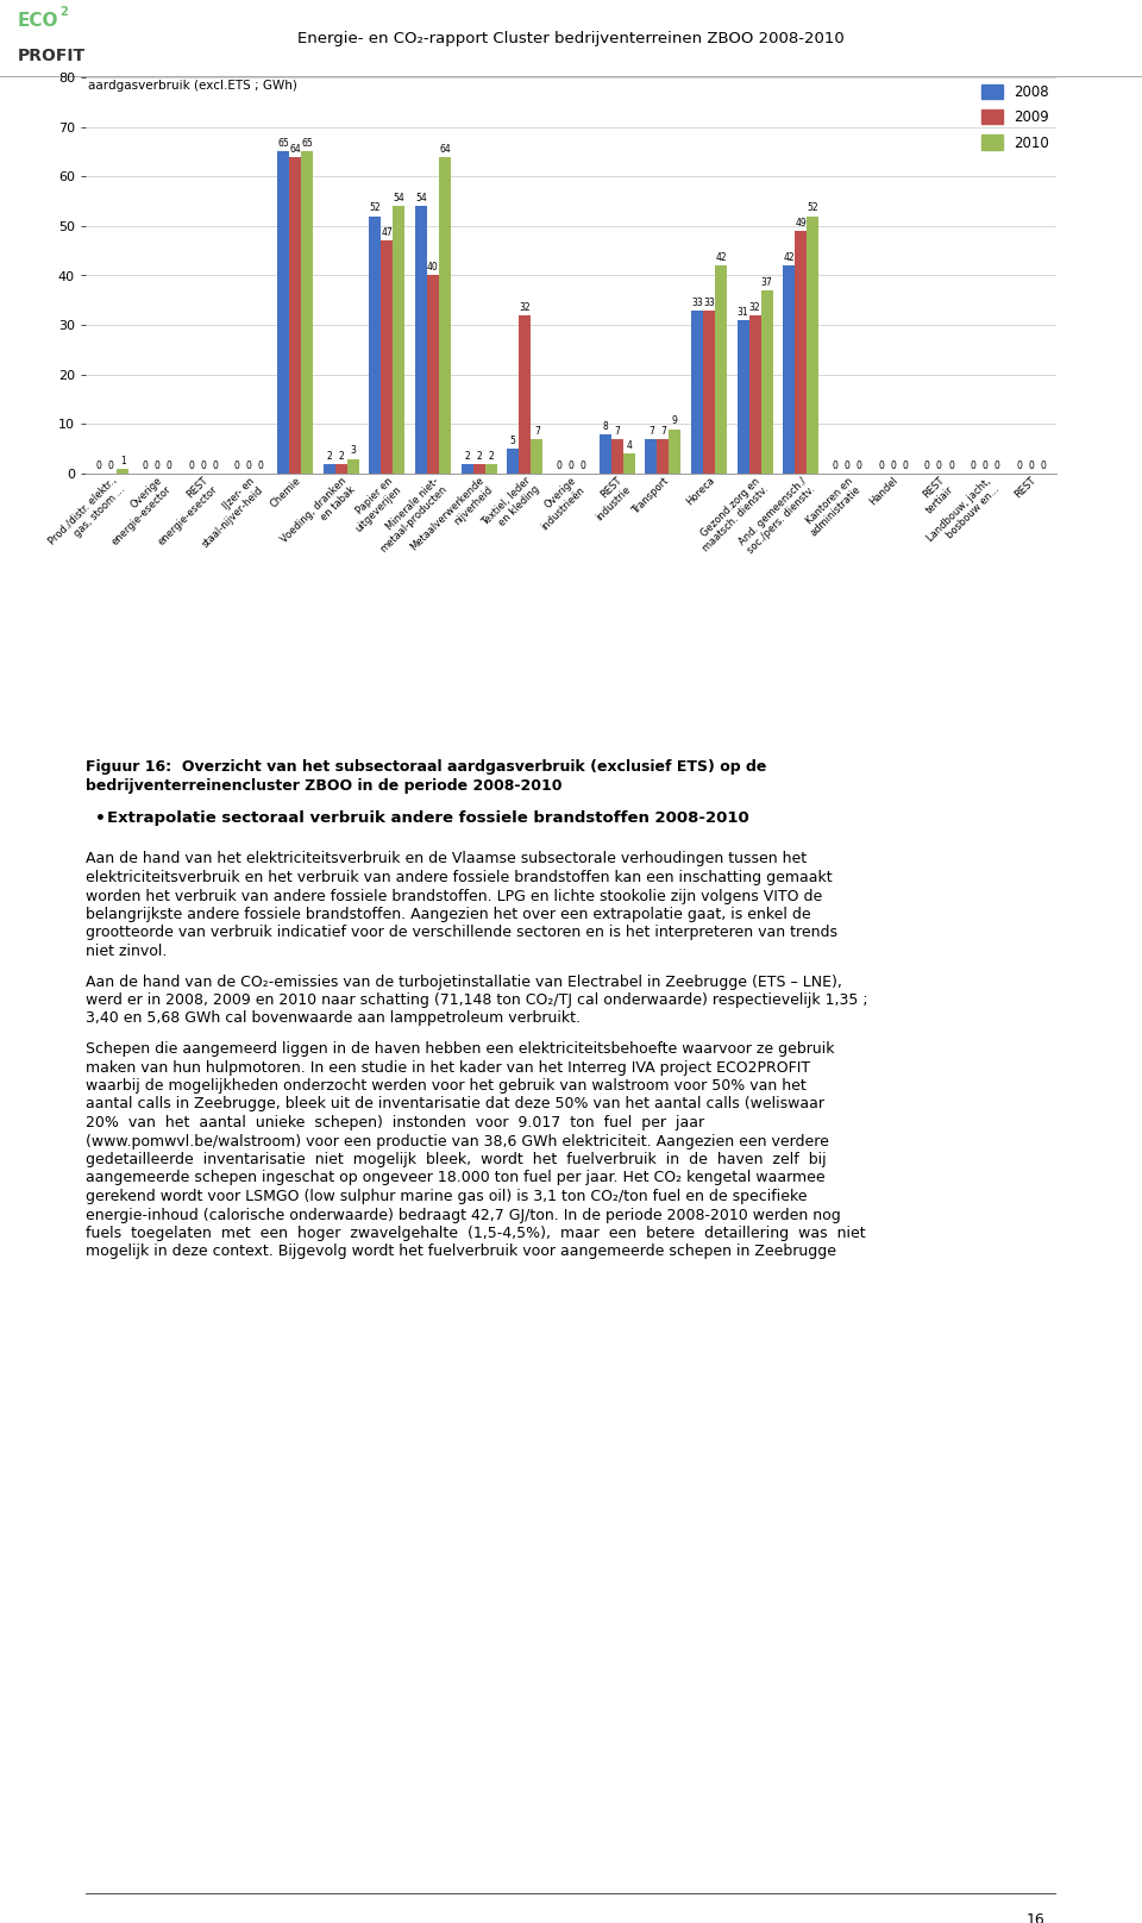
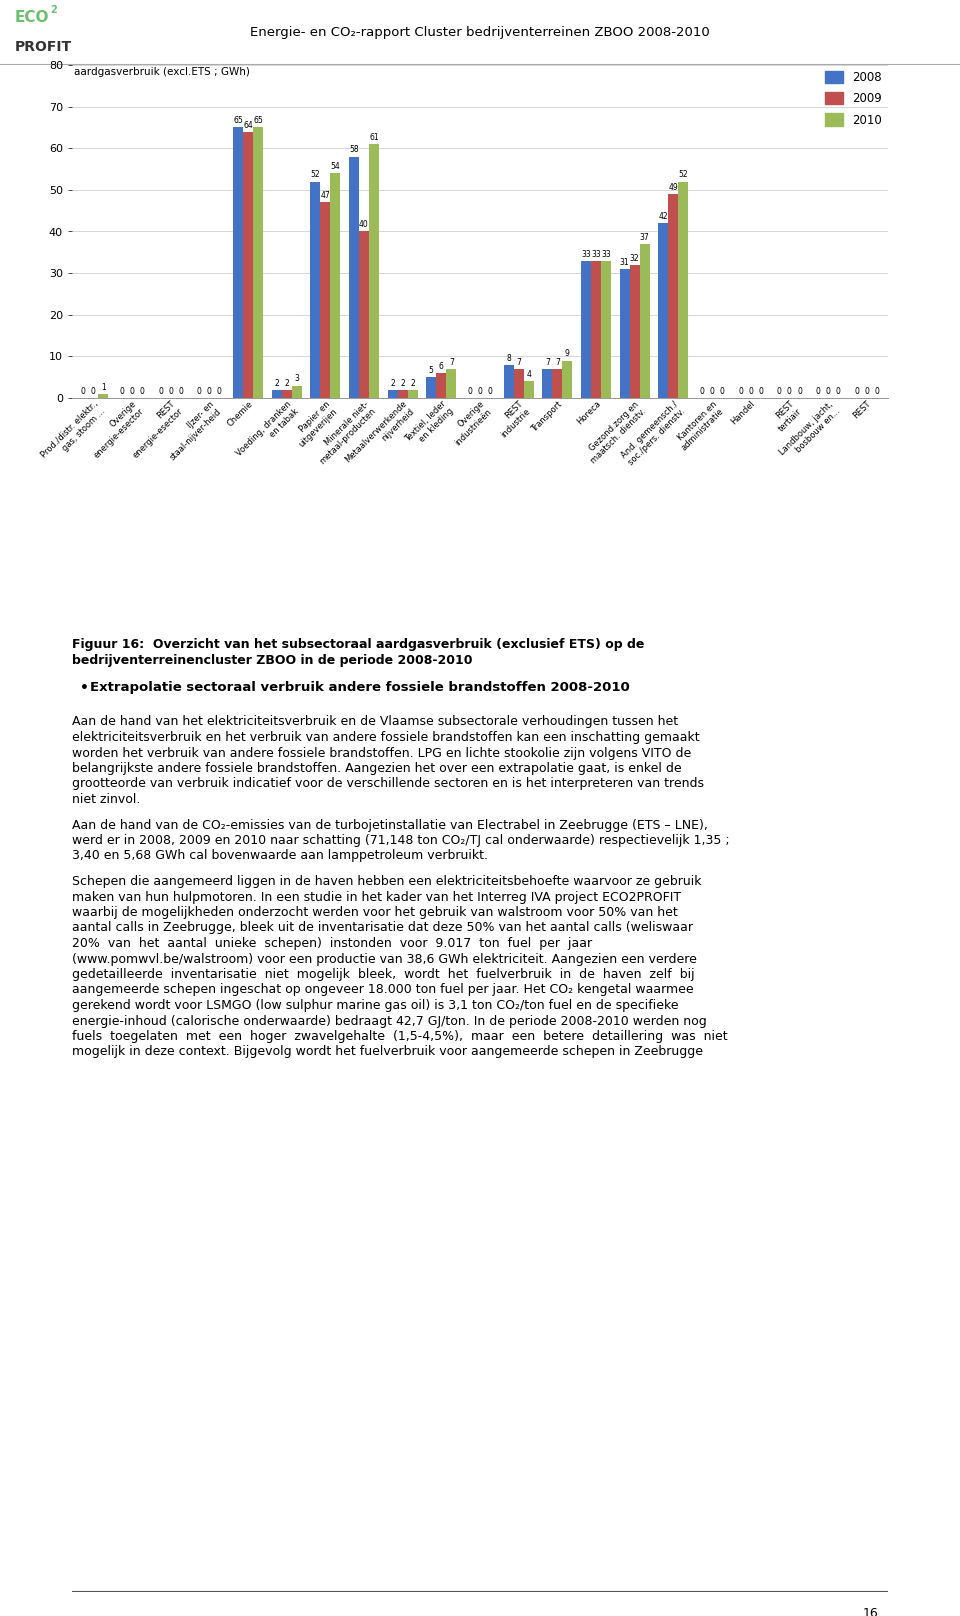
2008/Minerale niet- metaal­producten: 54 -> 58
2010/Minerale niet- metaal­producten: 64 -> 61
2009/Textiel, leder en kleding: 32 -> 6
2010/Horeca: 42 -> 33
